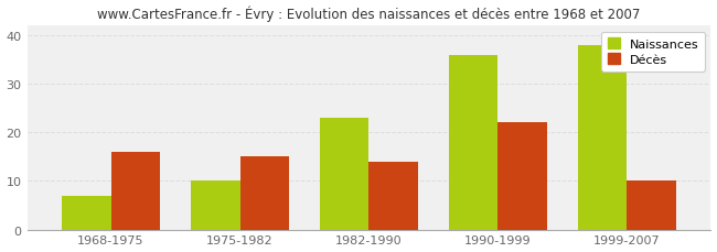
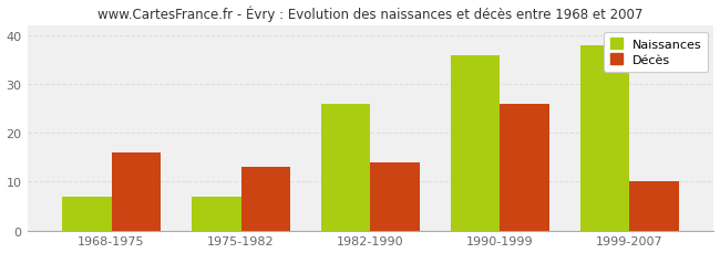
Naissances/1975-1982: 10 -> 7
Décès/1975-1982: 15 -> 13
Naissances/1982-1990: 23 -> 26
Décès/1990-1999: 22 -> 26
